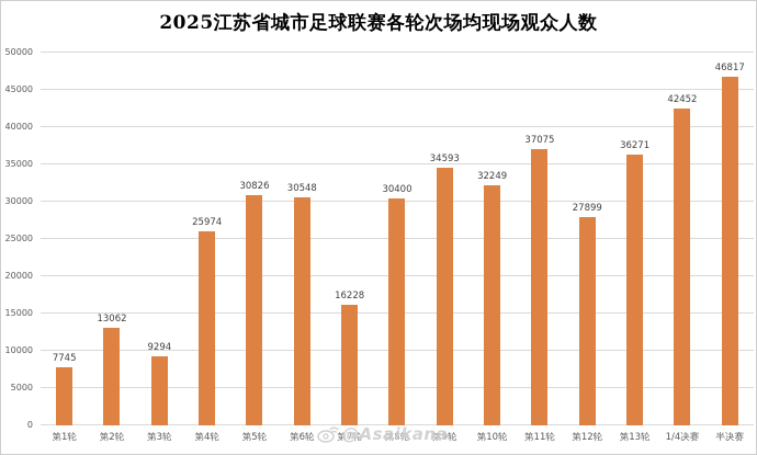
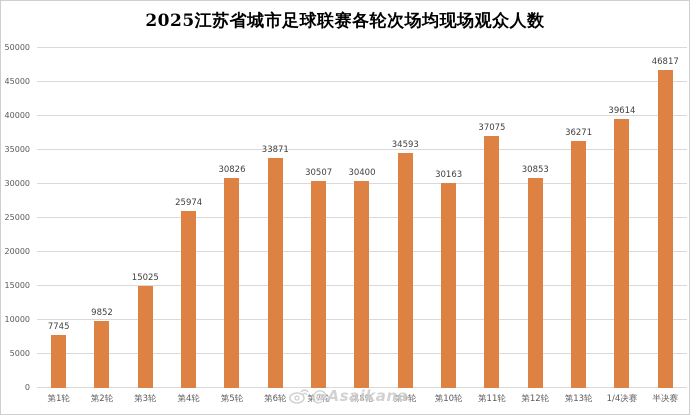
第2轮: 13062 -> 9852
第3轮: 9294 -> 15025
第6轮: 30548 -> 33871
第7轮: 16228 -> 30507
第10轮: 32249 -> 30163
第12轮: 27899 -> 30853
1/4决赛: 42452 -> 39614
